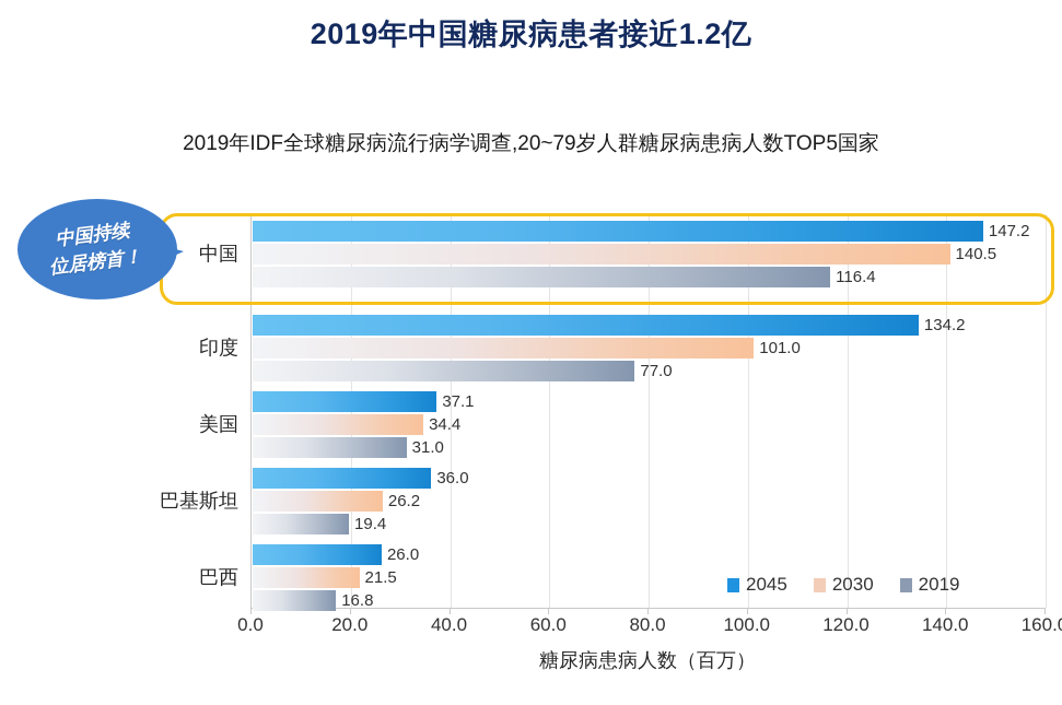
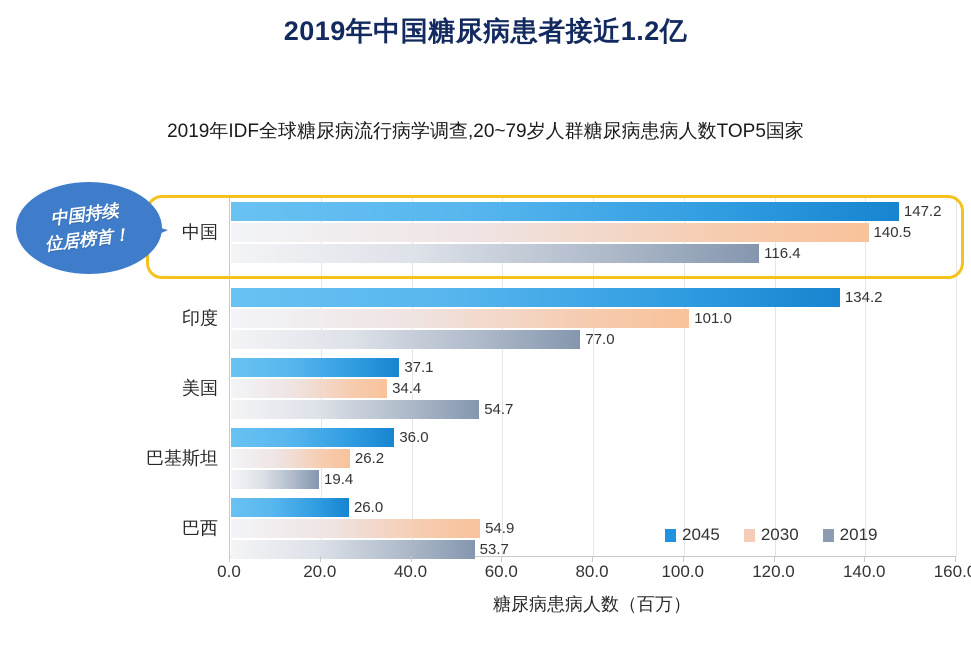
2019/美国: 31.0 -> 54.7
2030/巴西: 21.5 -> 54.9
2019/巴西: 16.8 -> 53.7
